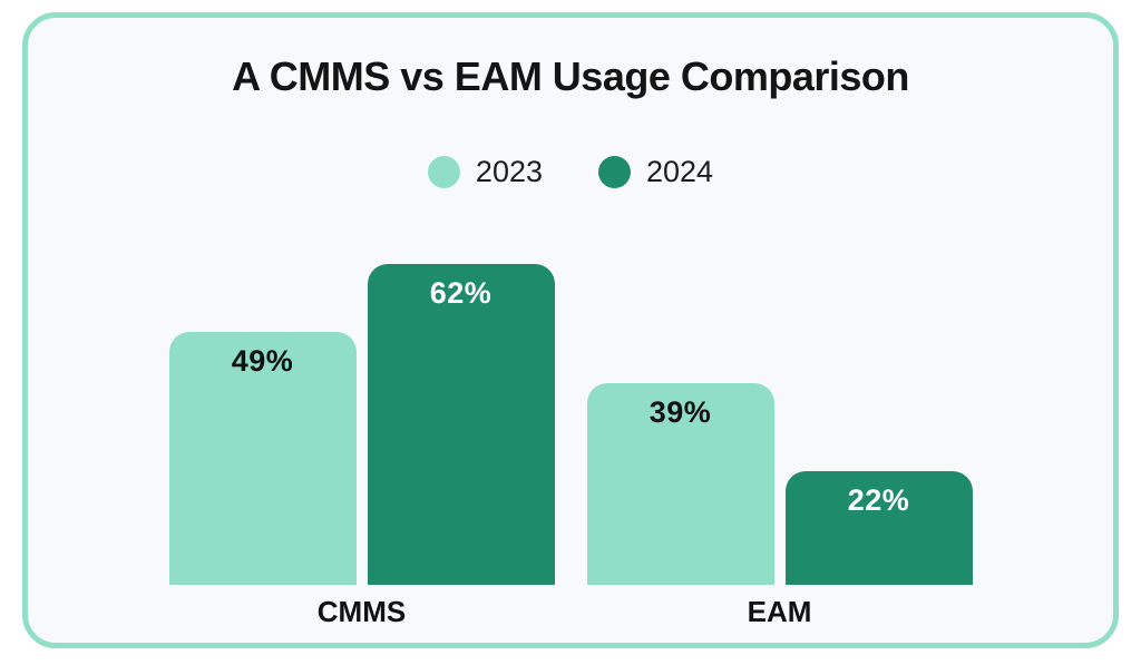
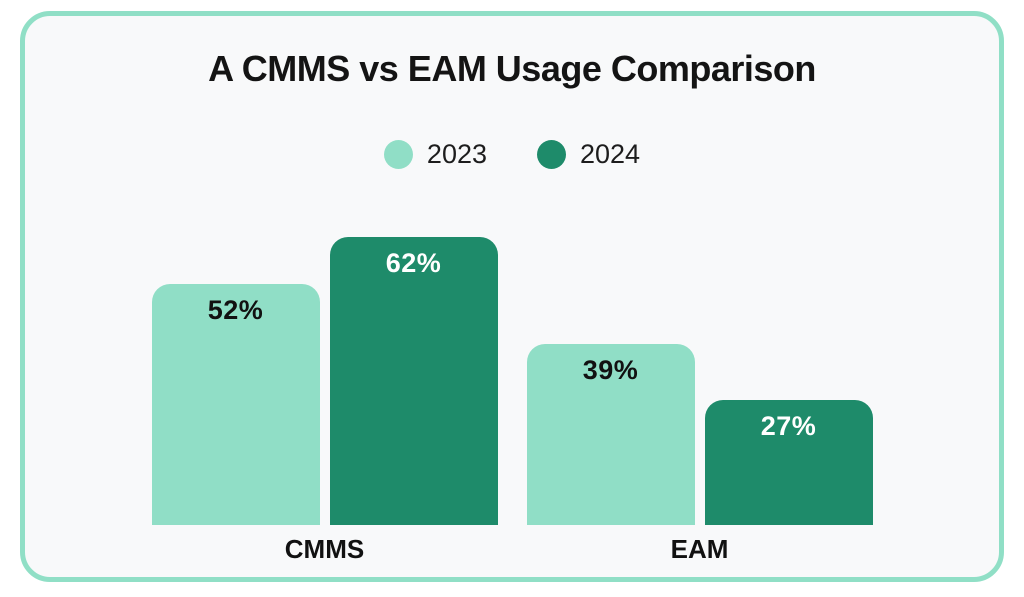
2023/CMMS: 49% -> 52%
2024/EAM: 22% -> 27%
